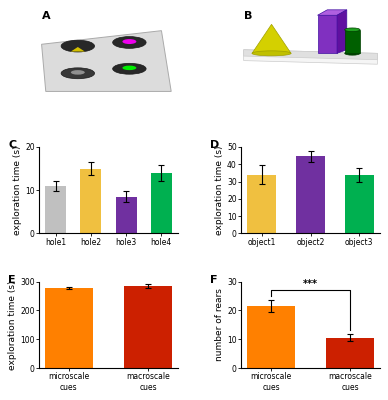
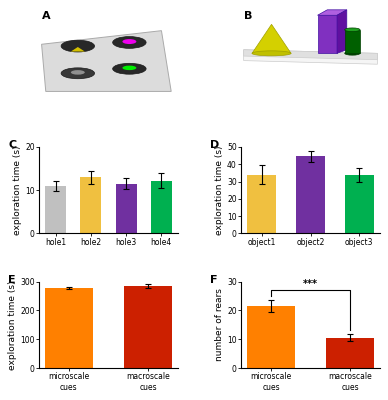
hole2: 15.0 -> 13.0
hole3: 8.5 -> 11.5
hole4: 14.0 -> 12.2
